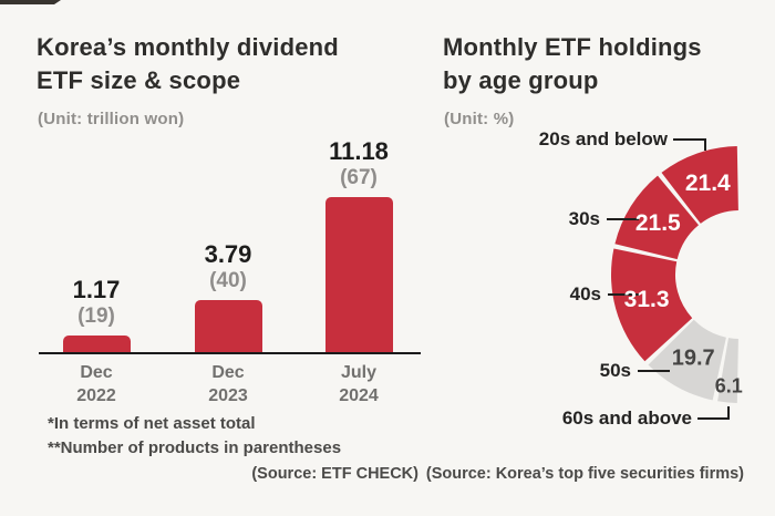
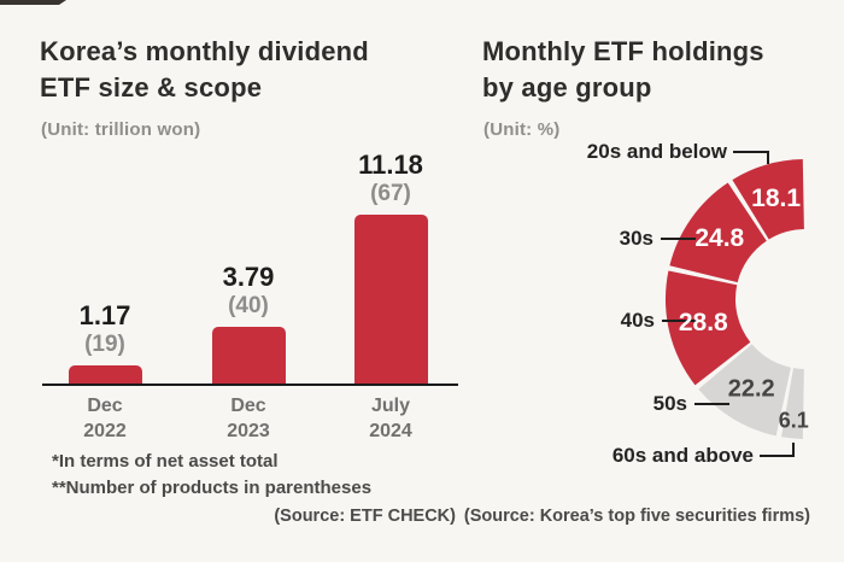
Monthly ETF holdings by age group/20s and below: 21.4 -> 18.1
Monthly ETF holdings by age group/30s: 21.5 -> 24.8
Monthly ETF holdings by age group/40s: 31.3 -> 28.8
Monthly ETF holdings by age group/50s: 19.7 -> 22.2
